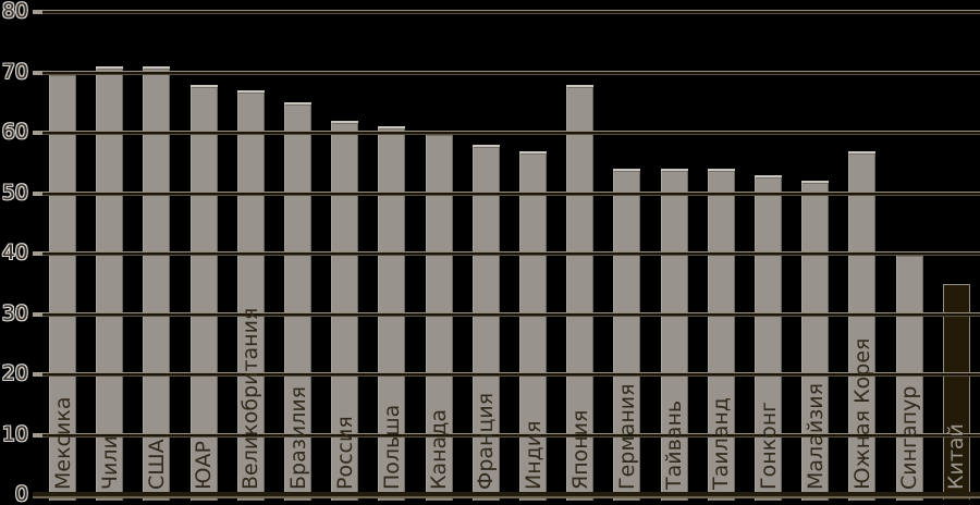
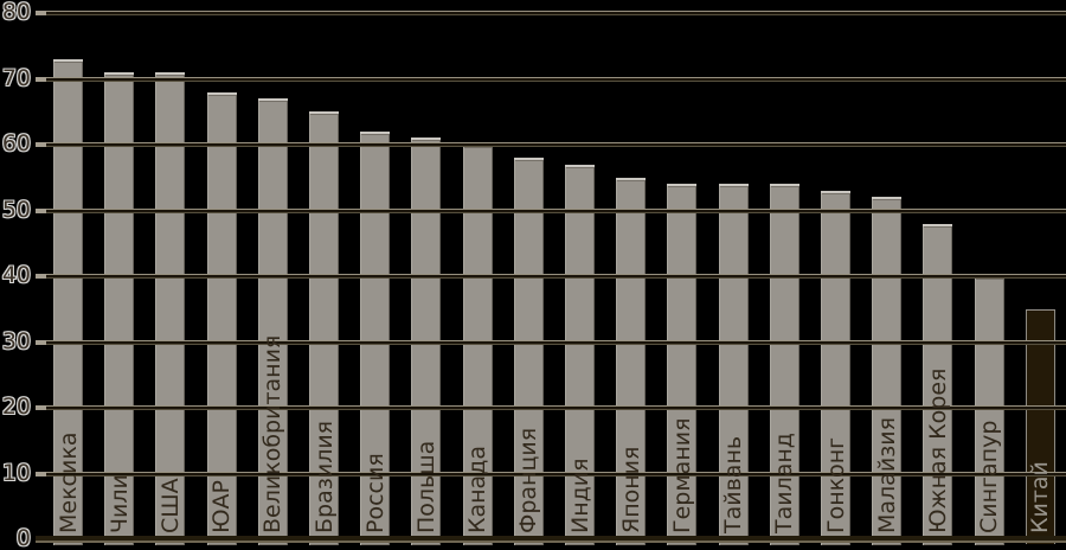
Мексика: 70 -> 73
Япония: 68 -> 55
Южная Корея: 57 -> 48
